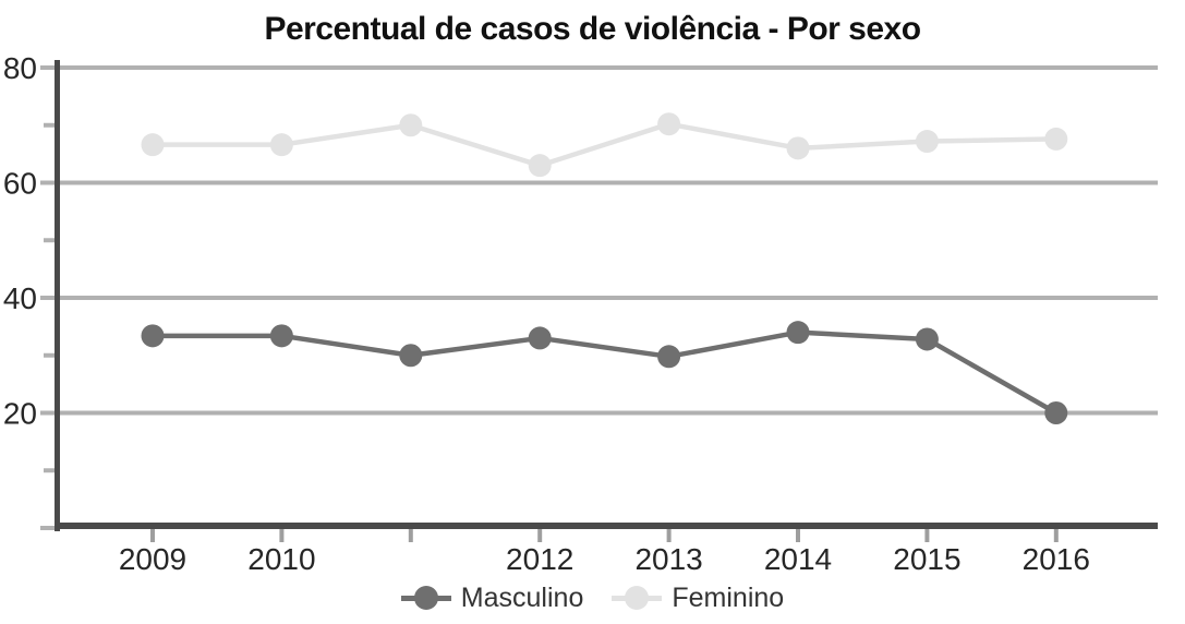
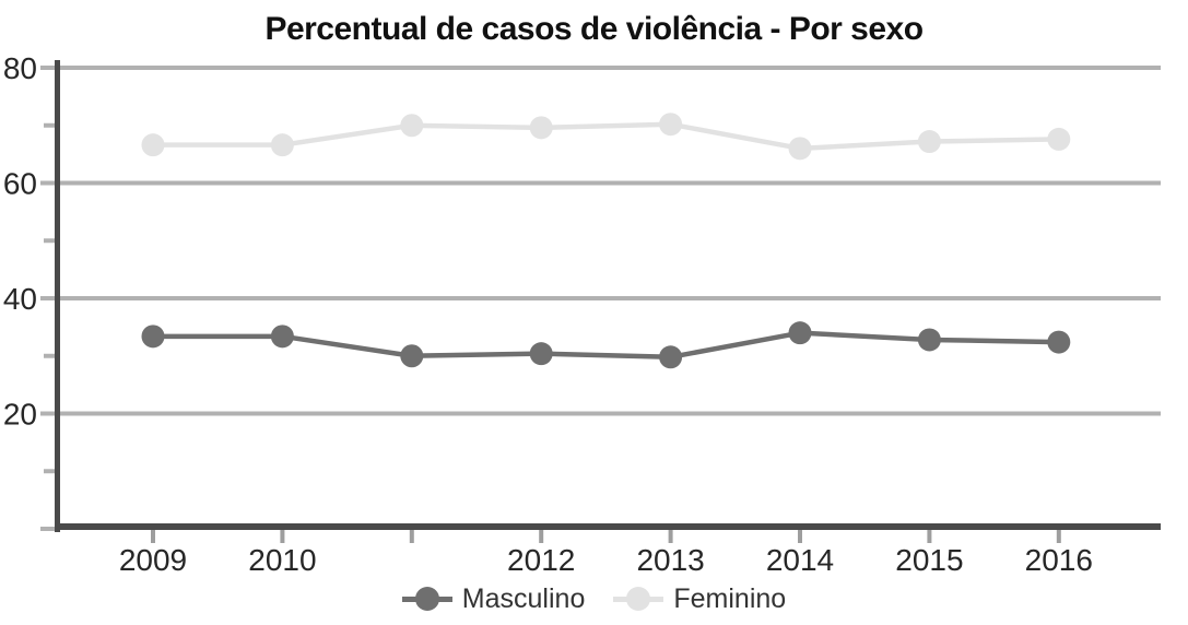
Masculino/2012: 33 -> 30
Feminino/2012: 63 -> 70
Masculino/2016: 20 -> 32
